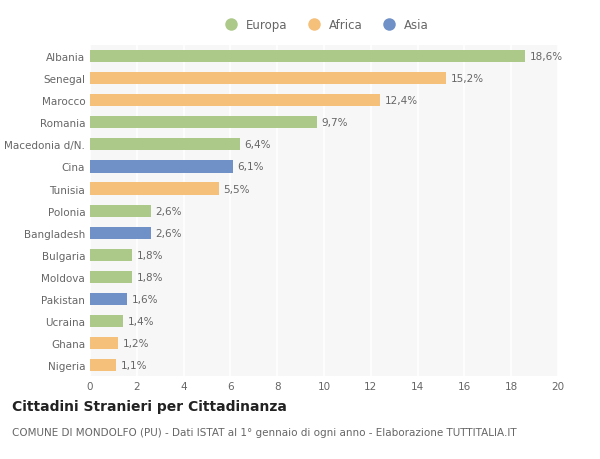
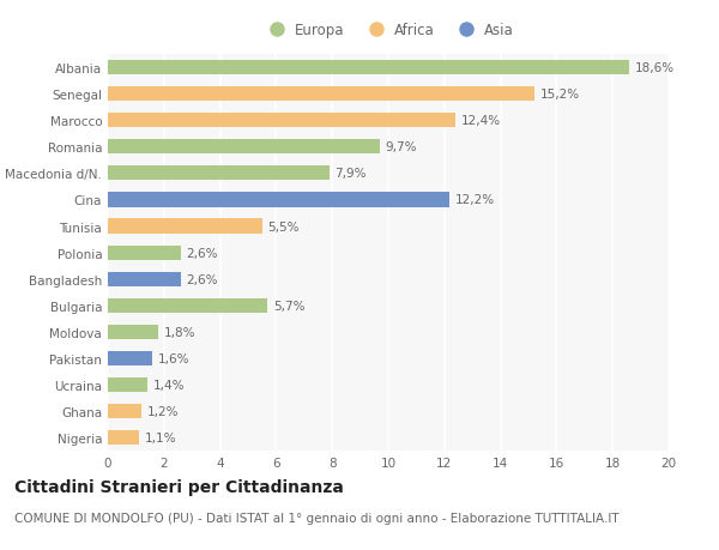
Macedonia d/N.: 6,4% -> 7,9%
Cina: 6,1% -> 12,2%
Bulgaria: 1,8% -> 5,7%
